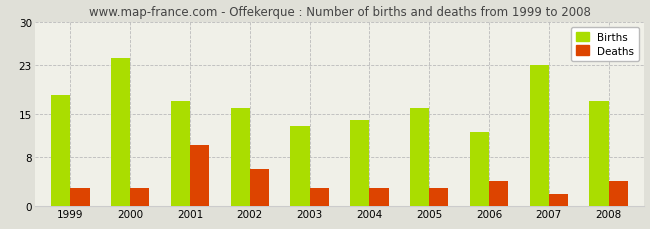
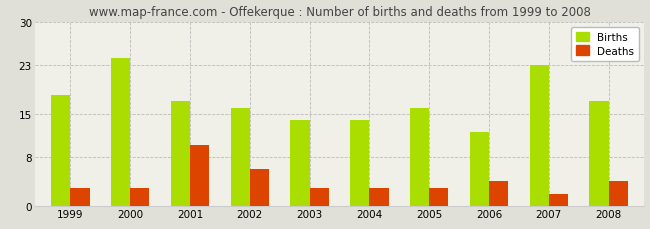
Births/2003: 13 -> 14
